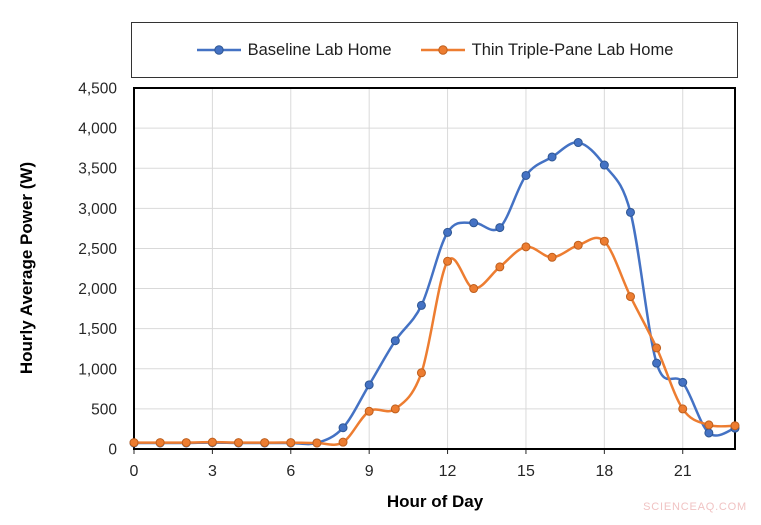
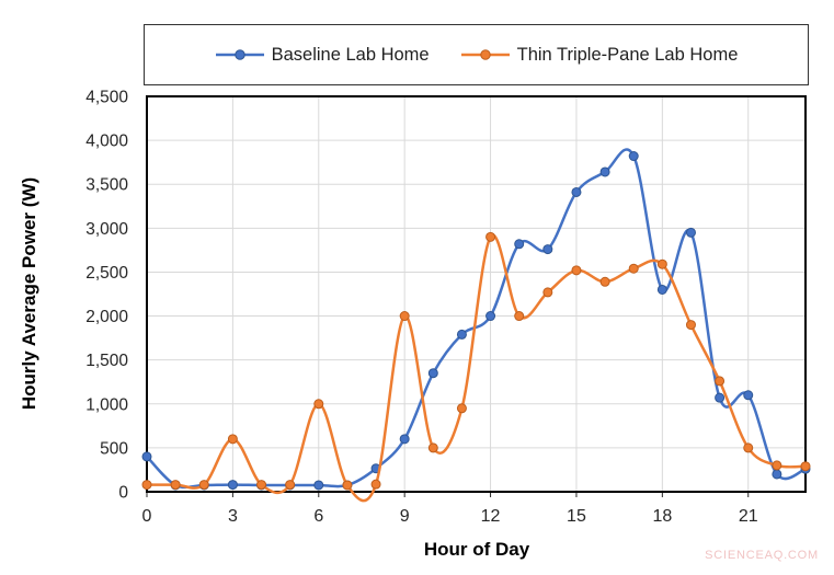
Baseline Lab Home/0: 100 -> 400
Thin Triple-Pane Lab Home/3: 100 -> 600
Thin Triple-Pane Lab Home/6: 100 -> 1000
Baseline Lab Home/9: 800 -> 600
Thin Triple-Pane Lab Home/9: 500 -> 2000
Baseline Lab Home/12: 2700 -> 2000
Thin Triple-Pane Lab Home/12: 2300 -> 2900
Baseline Lab Home/18: 3500 -> 2300
Baseline Lab Home/21: 800 -> 1100
